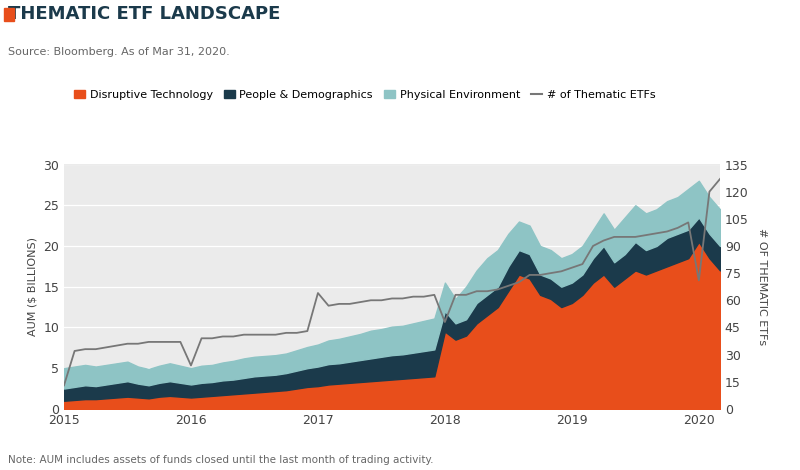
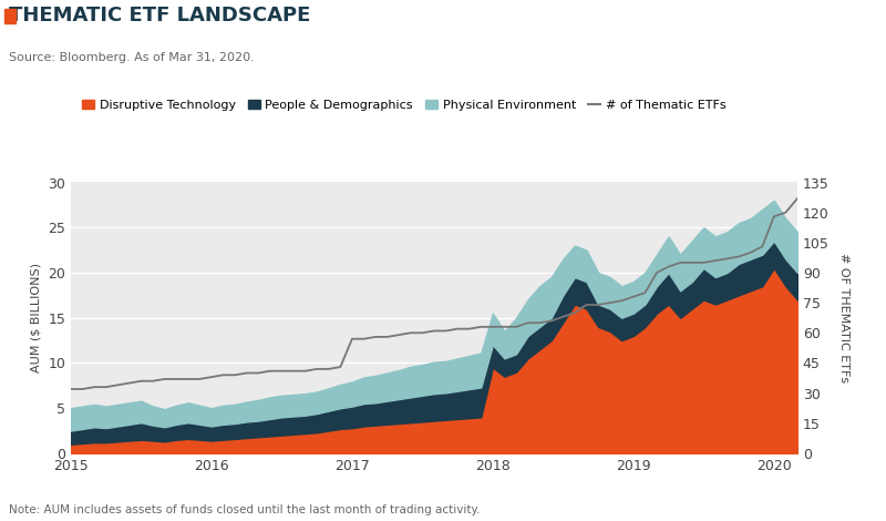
# of Thematic ETFs/2015: 13 -> 32
# of Thematic ETFs/2016: 24 -> 38
# of Thematic ETFs/2017: 64 -> 57
# of Thematic ETFs/2018: 48 -> 63
# of Thematic ETFs/2020: 71 -> 118
